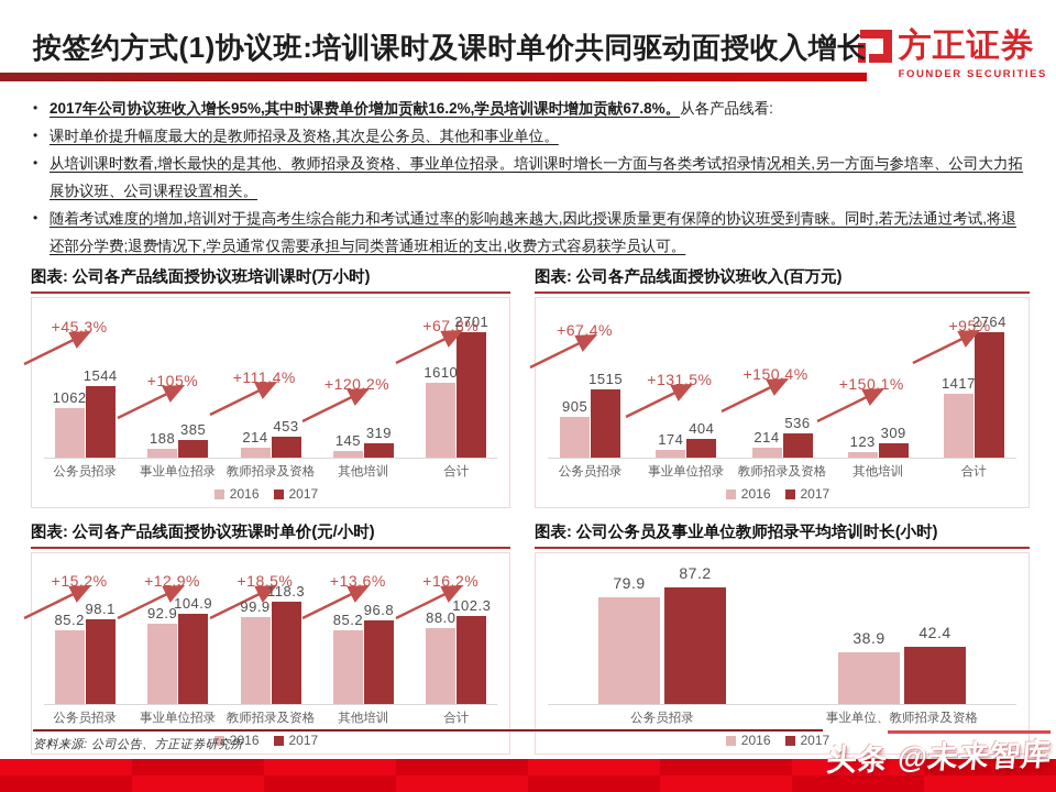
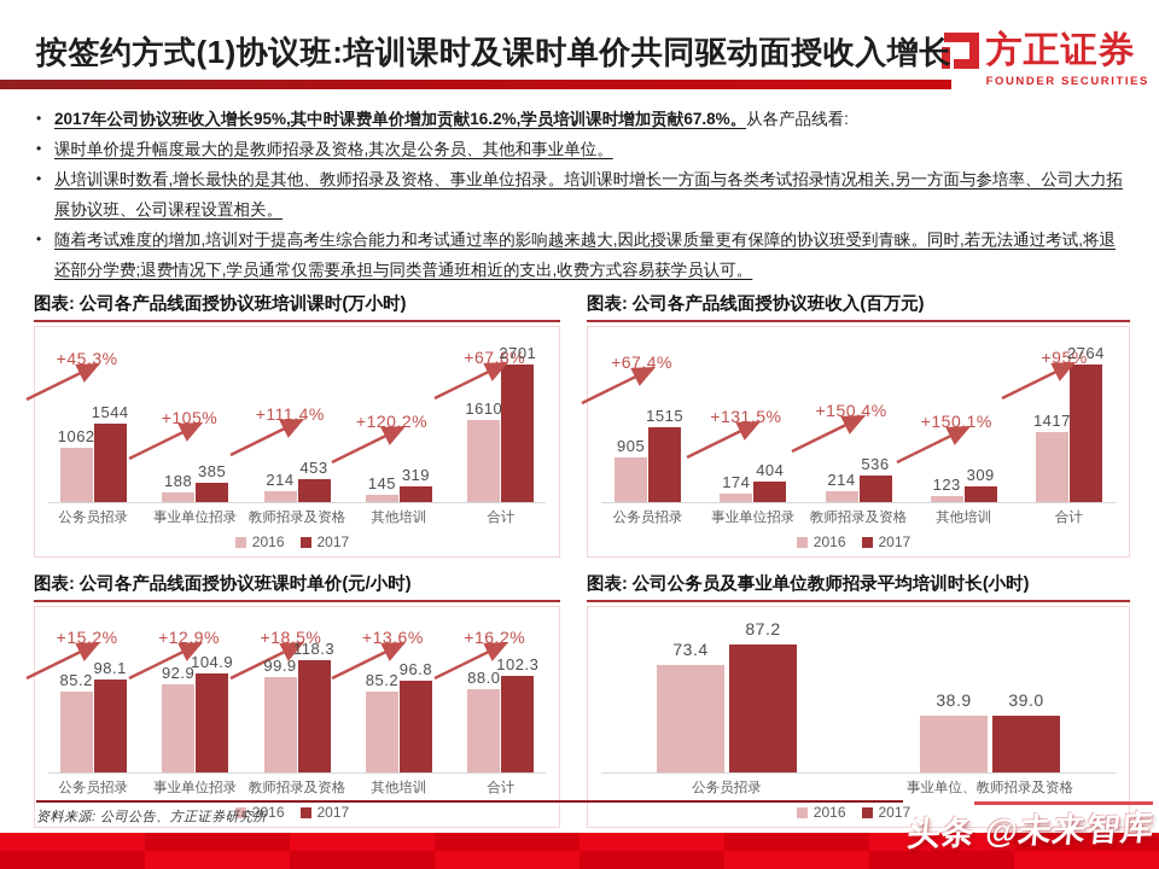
图表: 公司公务员及事业单位教师招录平均培训时长(小时)/2016/公务员招录: 79.9 -> 73.4
图表: 公司公务员及事业单位教师招录平均培训时长(小时)/2017/事业单位、教师招录及资格: 42.4 -> 39.0
